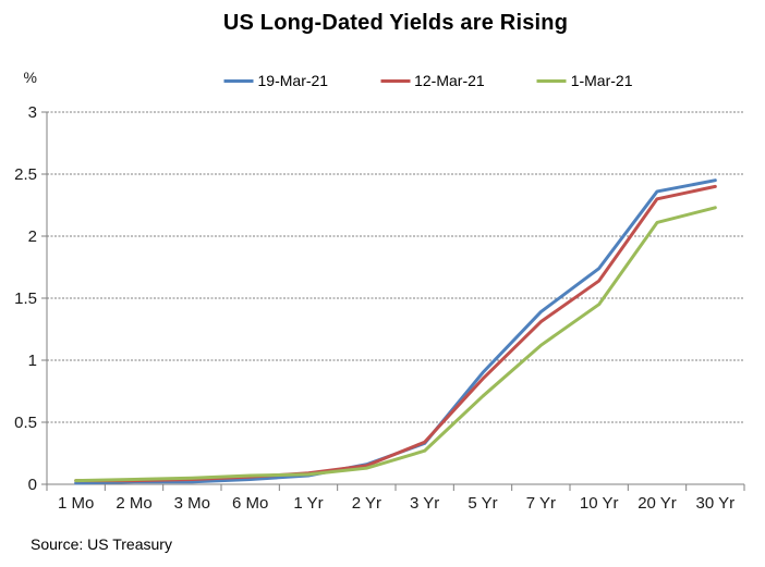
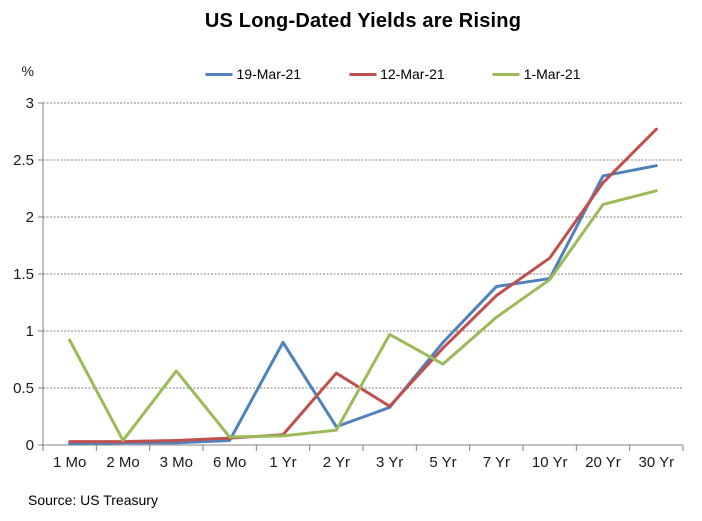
1-Mar-21/1 Mo: 0.03 -> 0.92
1-Mar-21/3 Mo: 0.05 -> 0.65
19-Mar-21/1 Yr: 0.07 -> 0.90
12-Mar-21/2 Yr: 0.15 -> 0.63
1-Mar-21/3 Yr: 0.27 -> 0.97
19-Mar-21/10 Yr: 1.74 -> 1.46
12-Mar-21/30 Yr: 2.40 -> 2.77
